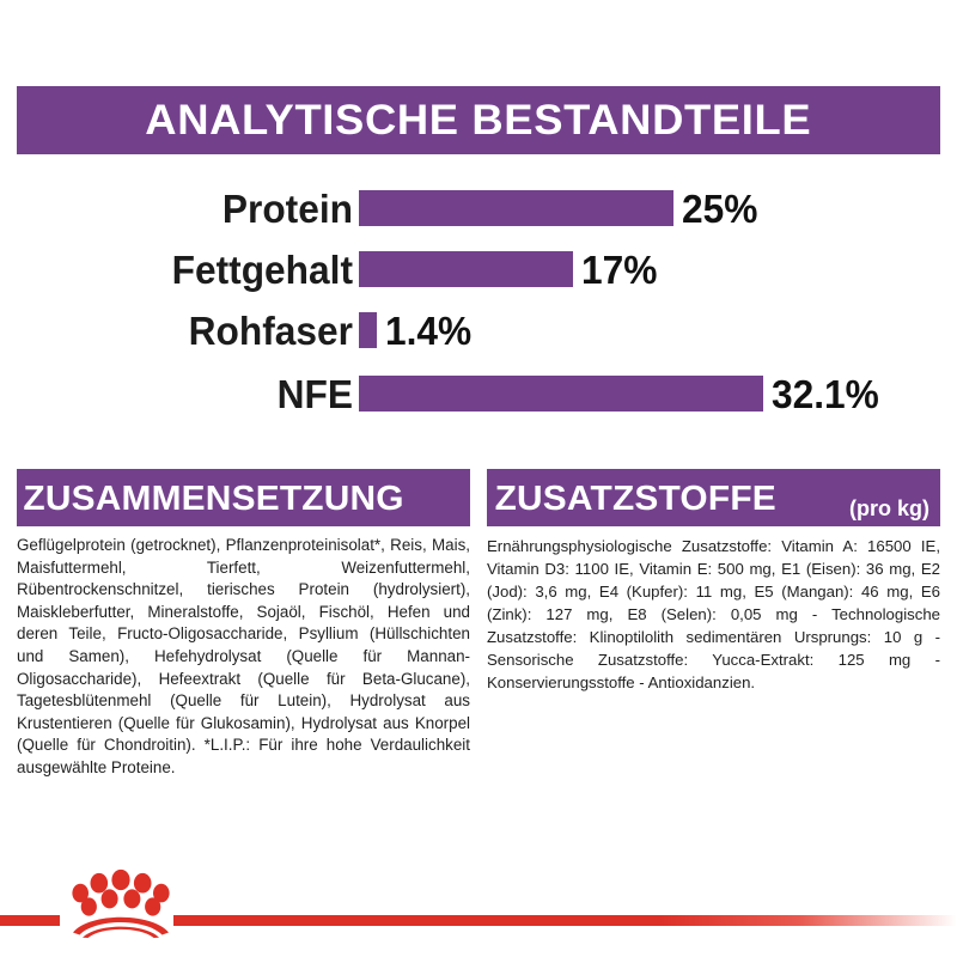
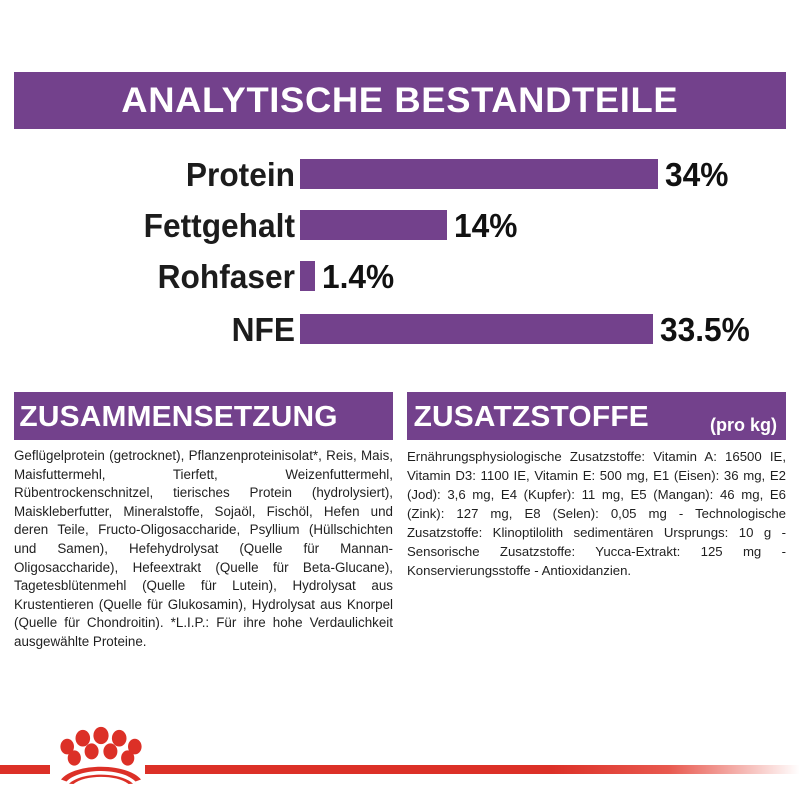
Protein: 25% -> 34%
Fettgehalt: 17% -> 14%
NFE: 32.1% -> 33.5%
